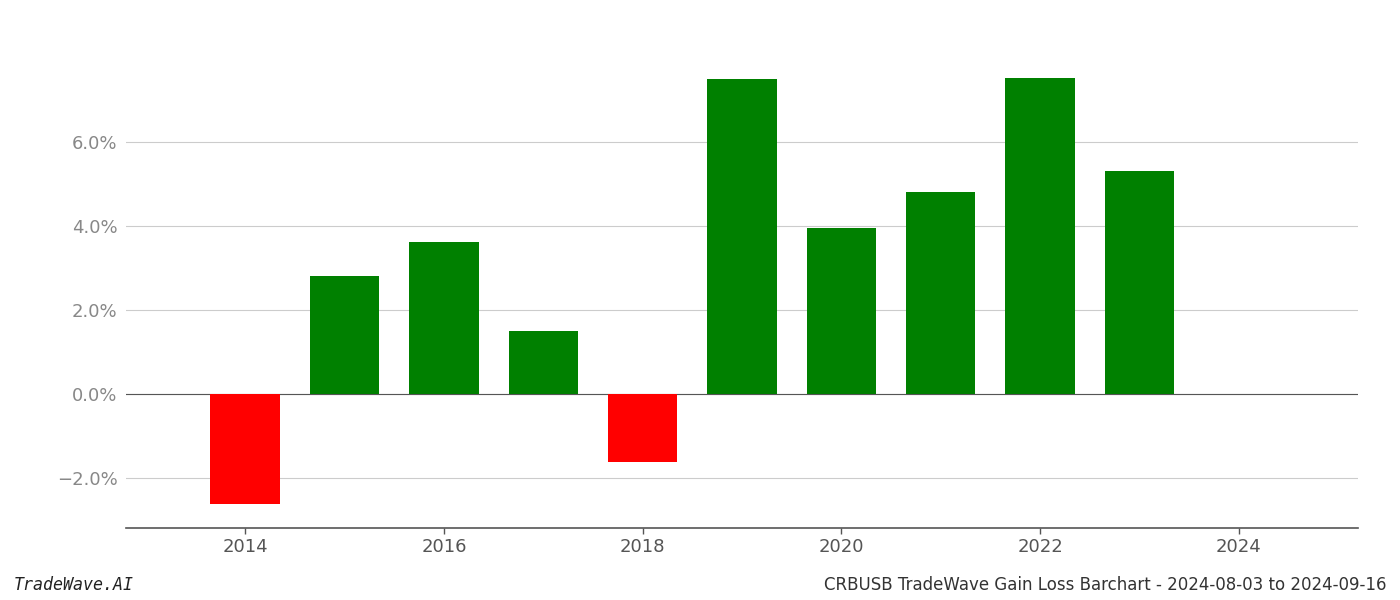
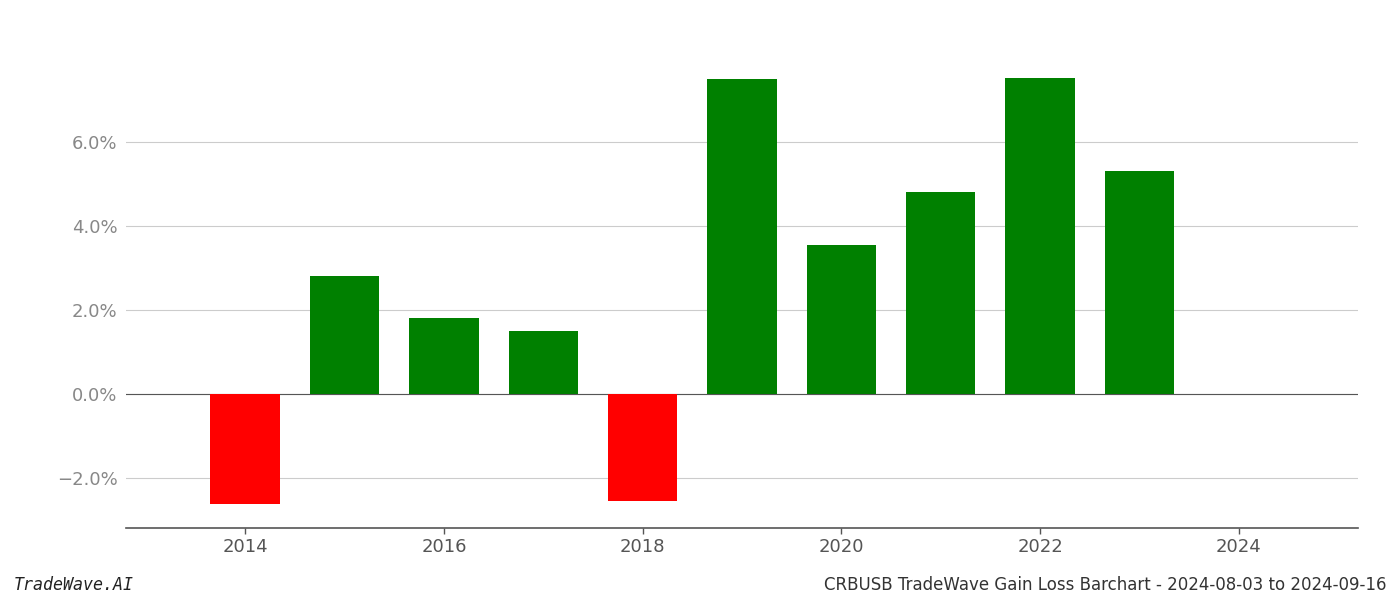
2016: 3.60% -> 1.80%
2018: -1.63% -> -2.55%
2020: 3.95% -> 3.55%
